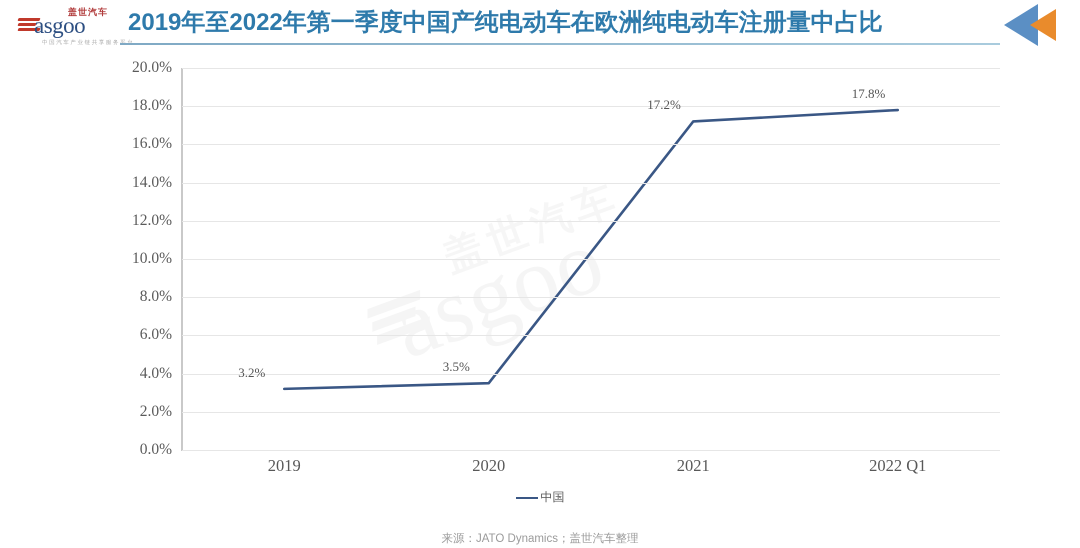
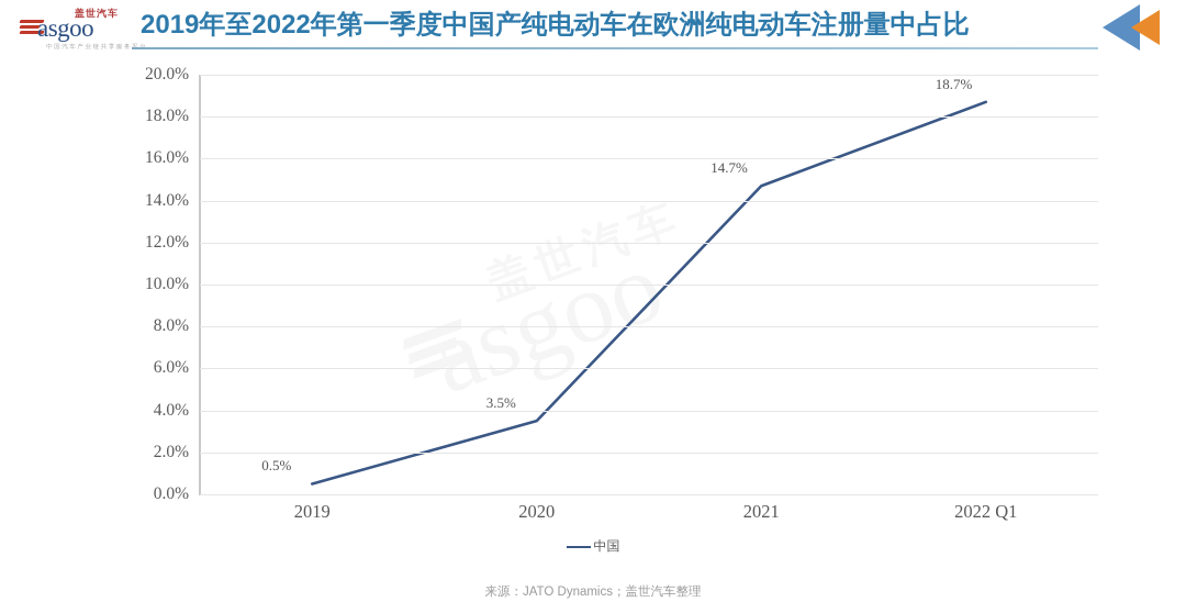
2019: 3.2% -> 0.5%
2021: 17.2% -> 14.7%
2022 Q1: 17.8% -> 18.7%
